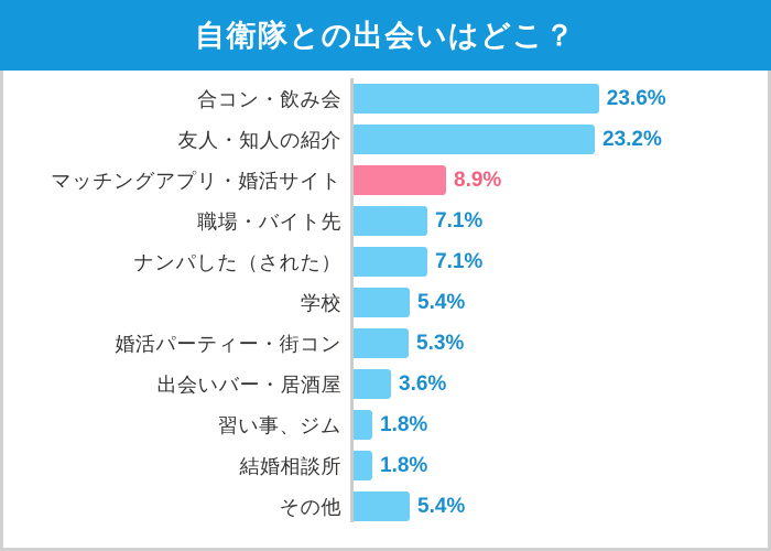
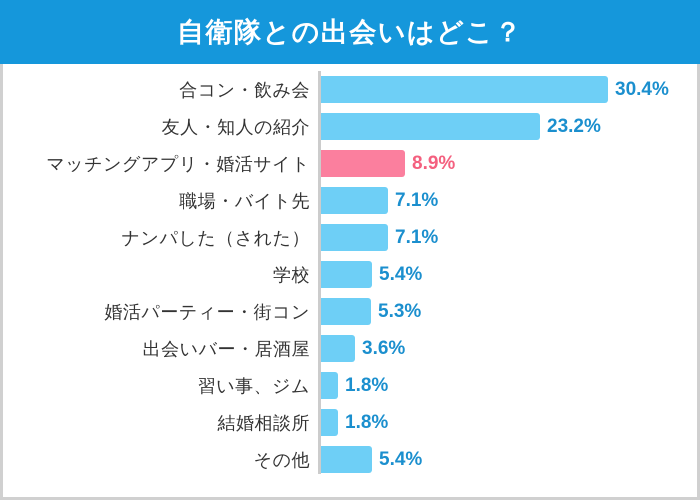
合コン・飲み会: 23.6% -> 30.4%
